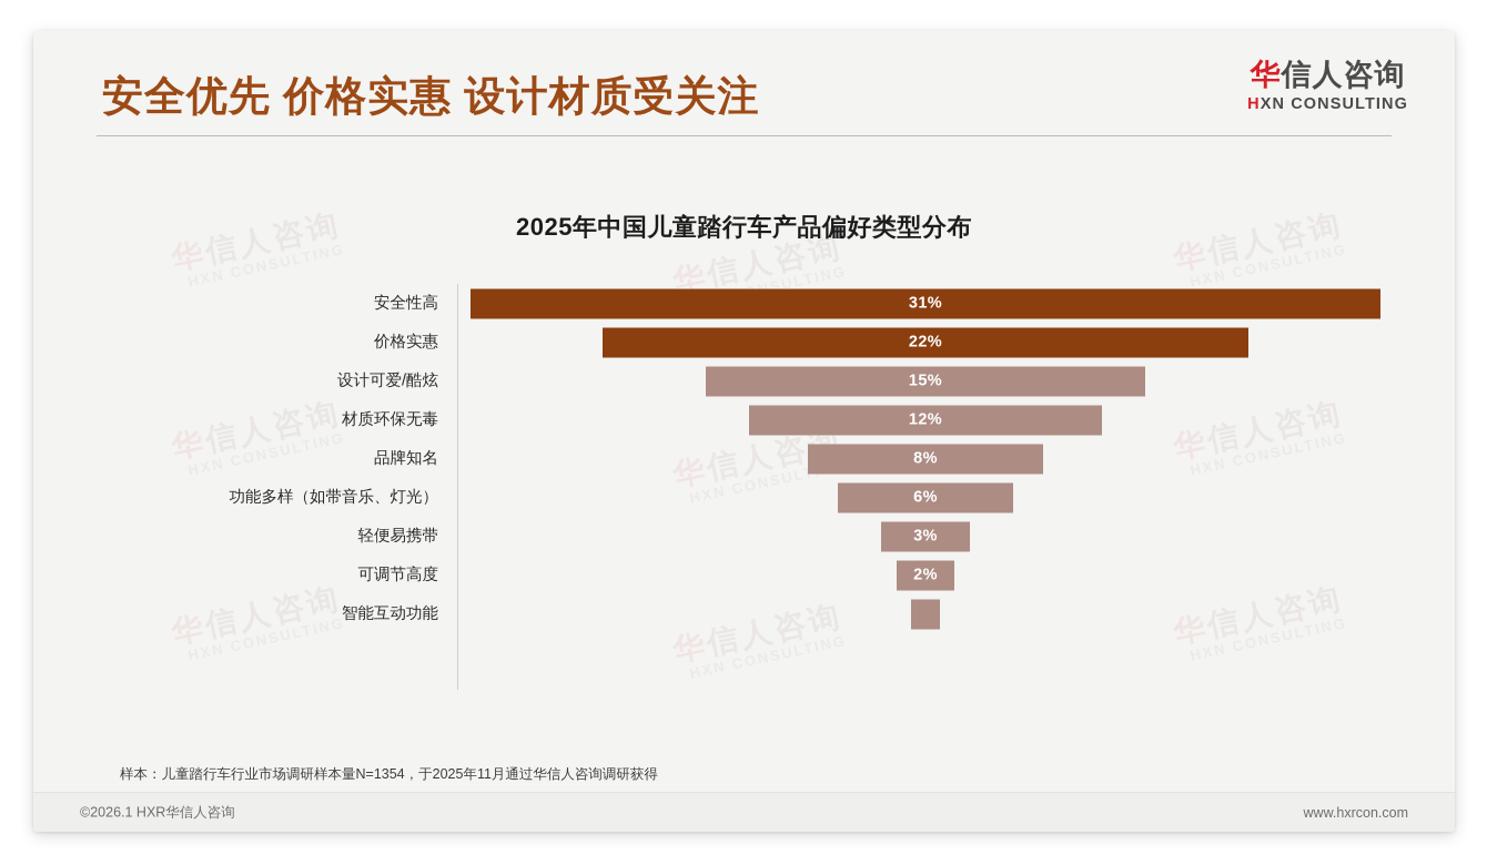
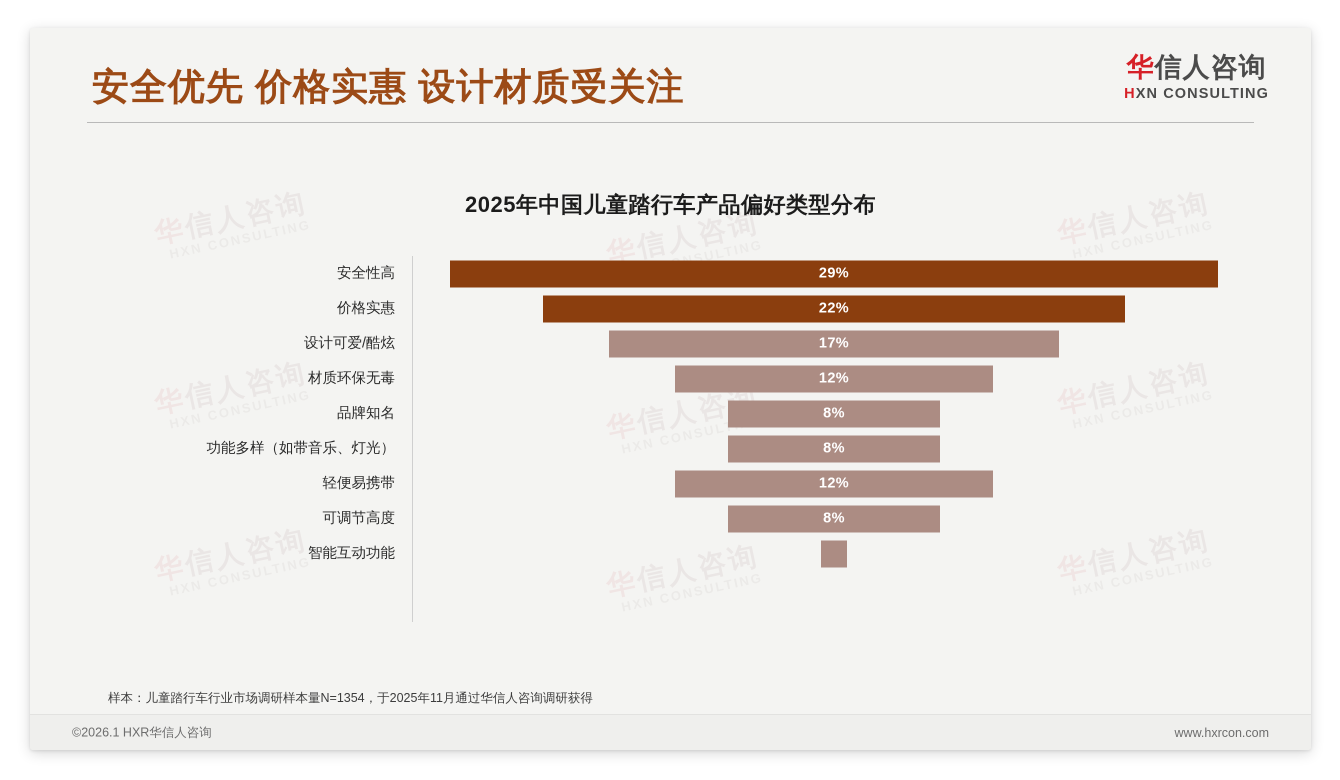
安全性高: 31% -> 29%
设计可爱/酷炫: 15% -> 17%
功能多样（如带音乐、灯光）: 6% -> 8%
轻便易携带: 3% -> 12%
可调节高度: 2% -> 8%
